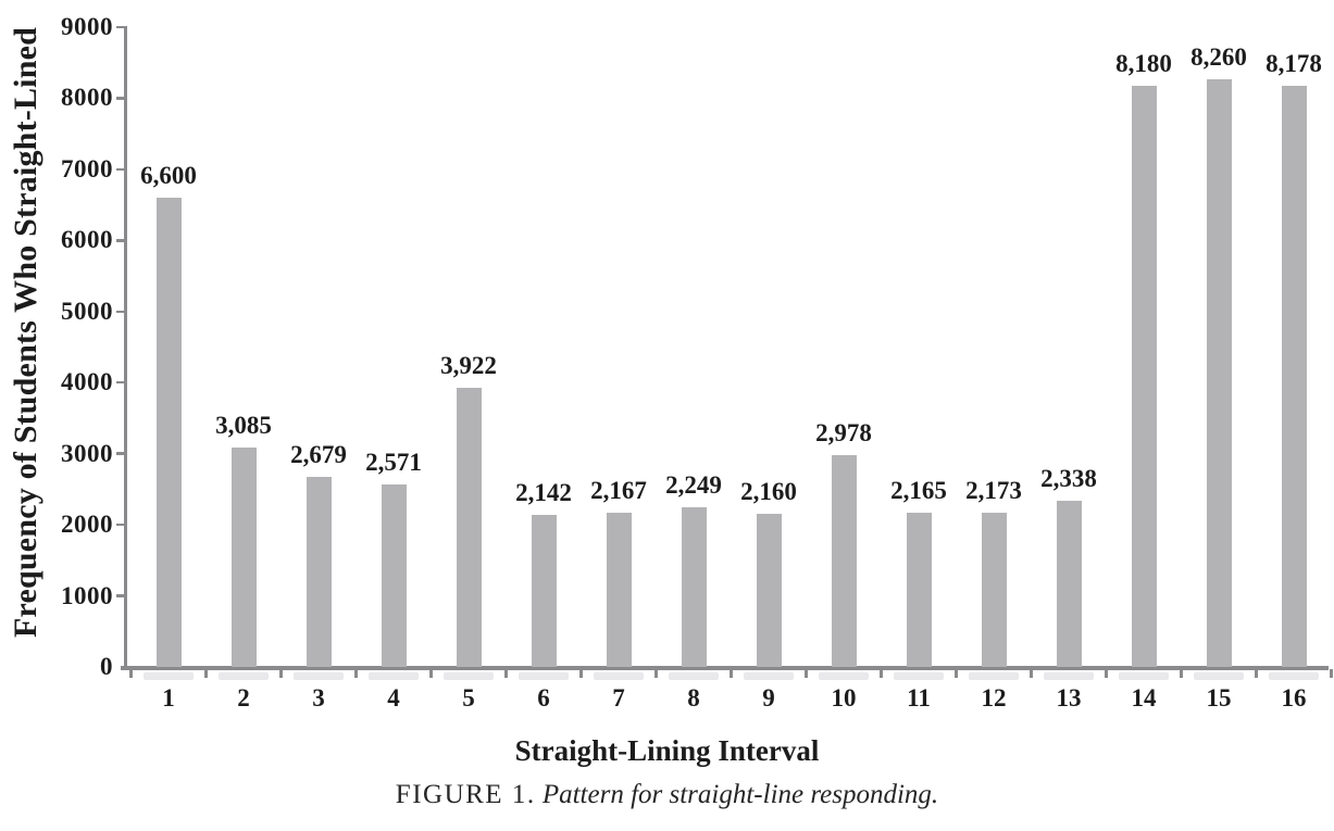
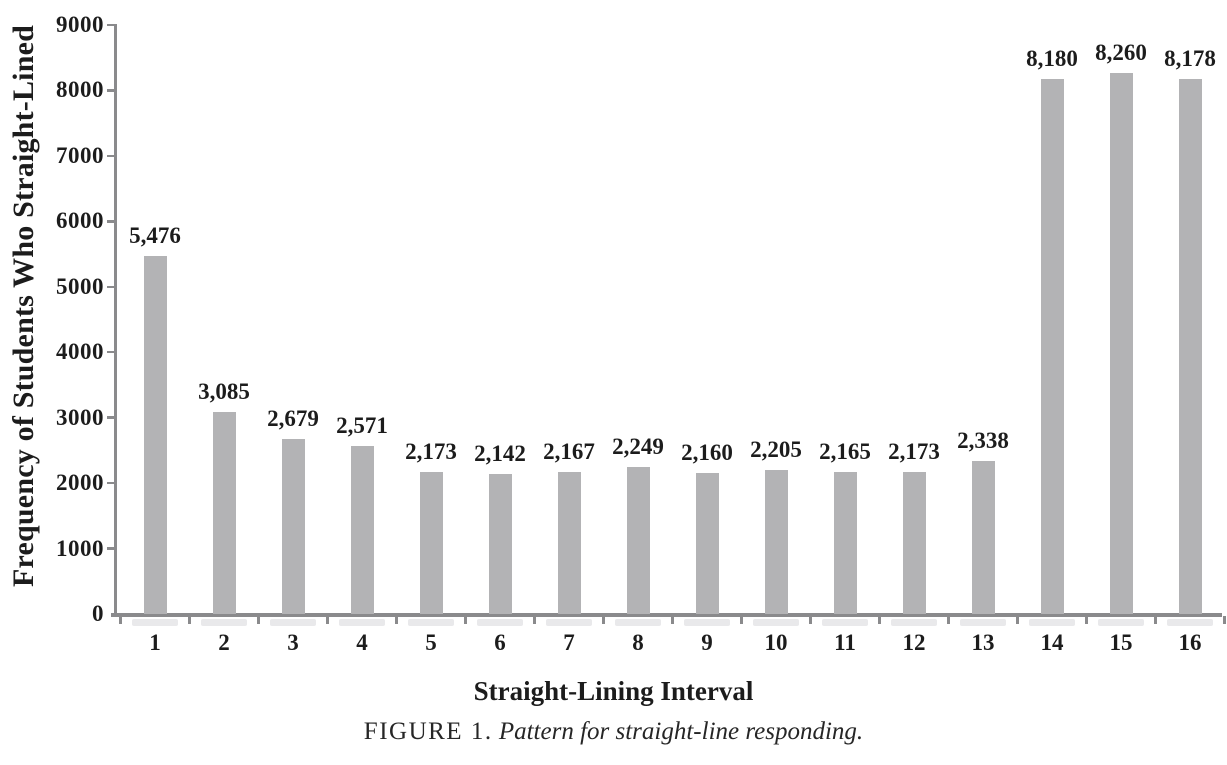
1: 6,600 -> 5,476
5: 3,922 -> 2,173
10: 2,978 -> 2,205
